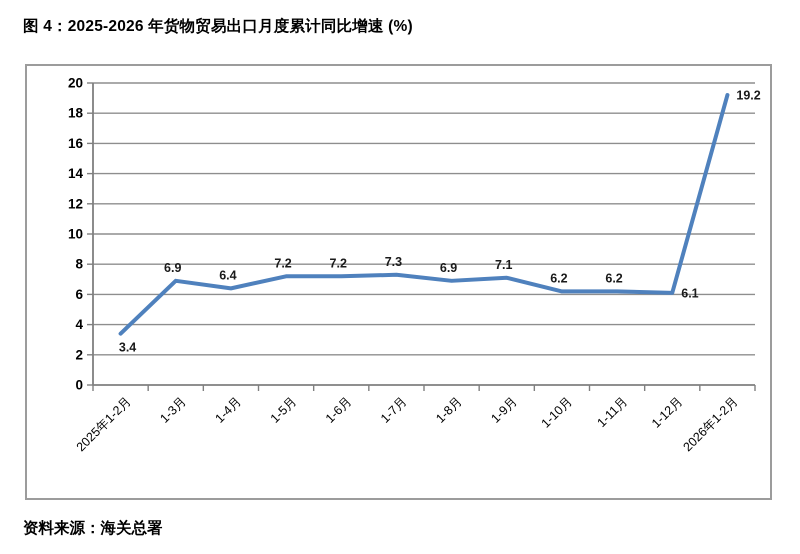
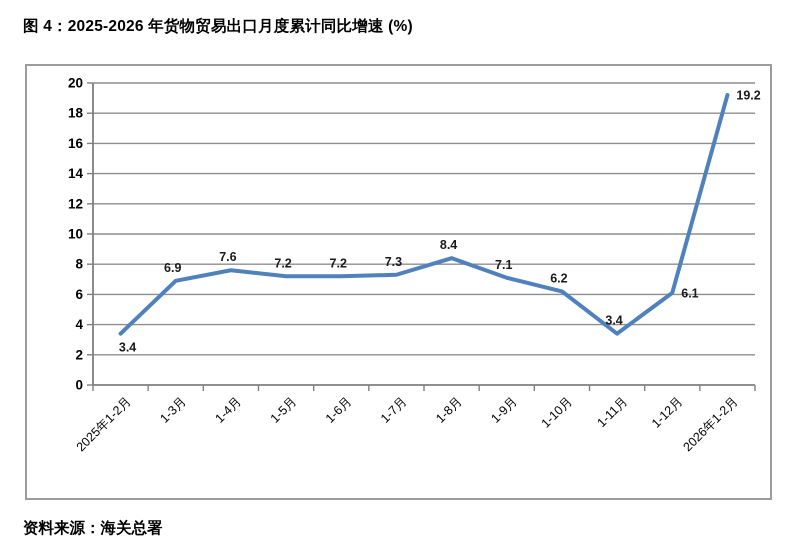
1-4月: 6.4 -> 7.6
1-8月: 6.9 -> 8.4
1-11月: 6.2 -> 3.4
